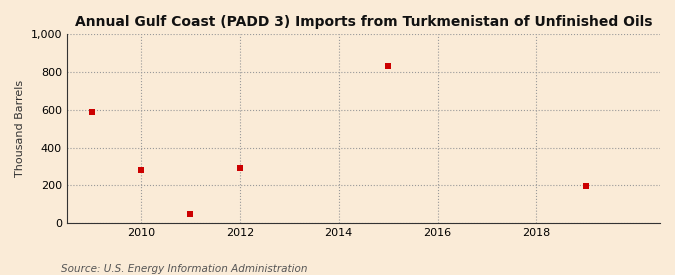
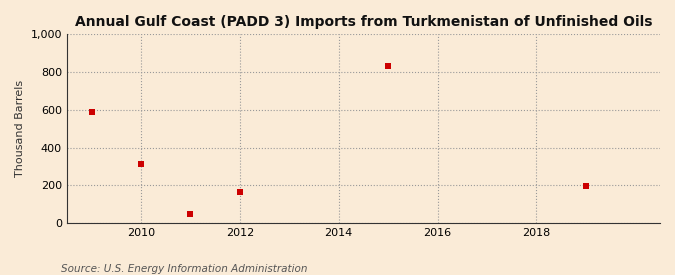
2010: 280 -> 320
2012: 290 -> 160
